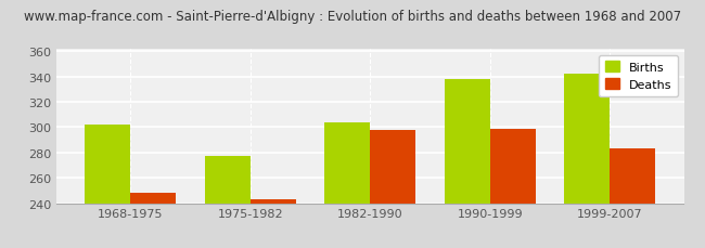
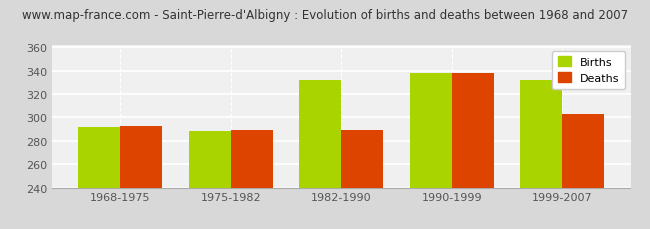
Births/1968-1975: 302 -> 292
Deaths/1968-1975: 248 -> 293
Births/1975-1982: 277 -> 288
Deaths/1975-1982: 243 -> 289
Births/1982-1990: 304 -> 332
Deaths/1982-1990: 298 -> 289
Deaths/1990-1999: 299 -> 338
Births/1999-2007: 342 -> 332
Deaths/1999-2007: 283 -> 303
